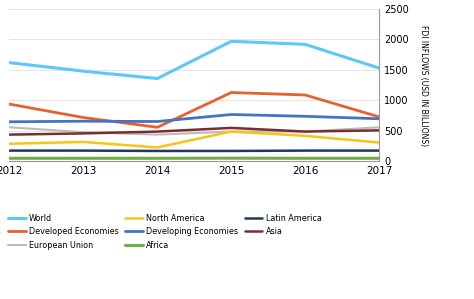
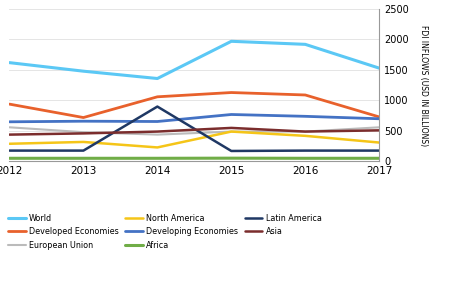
Developed Economies/2014: 560 -> 1060
Latin America/2014: 170 -> 900
